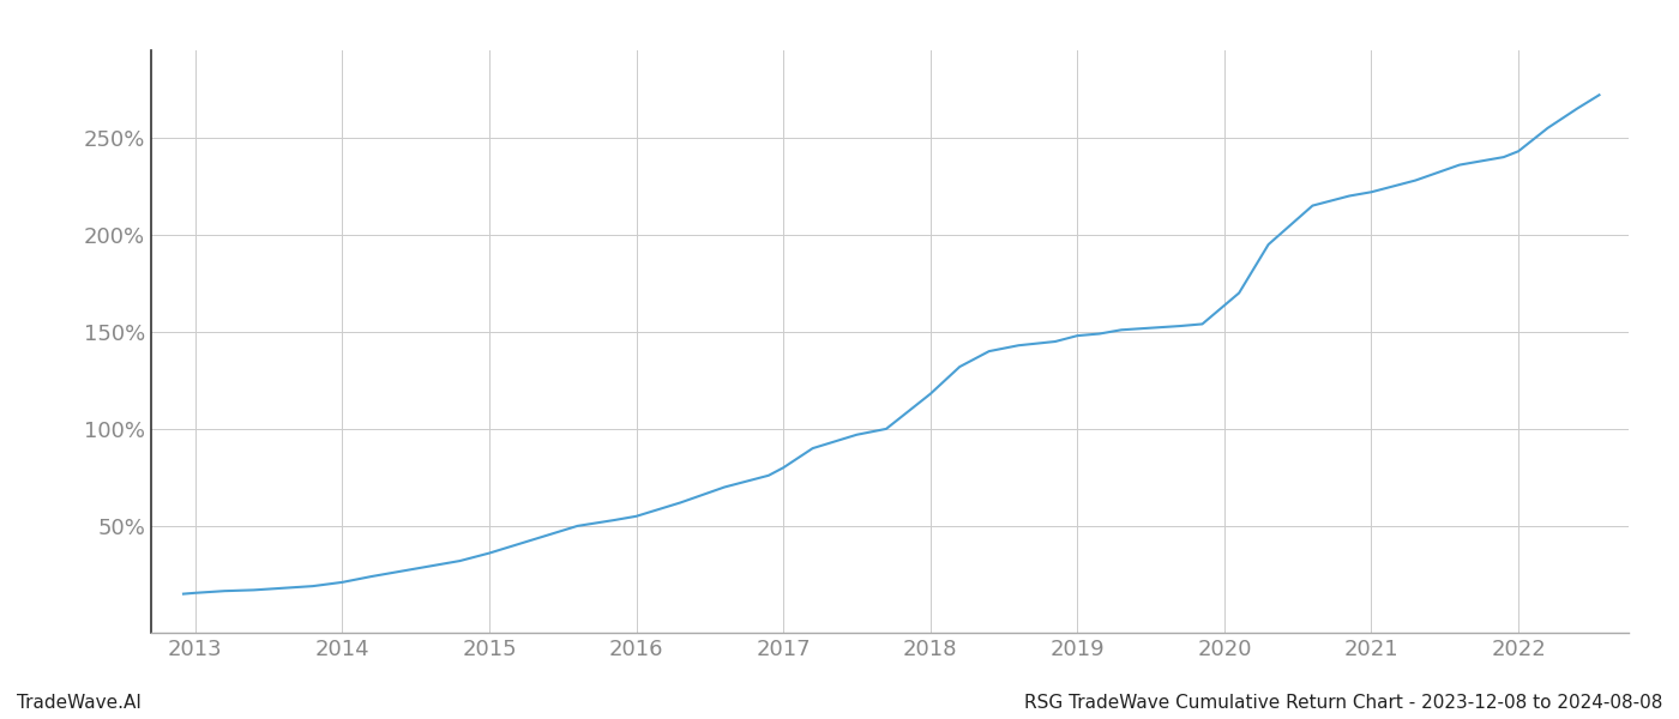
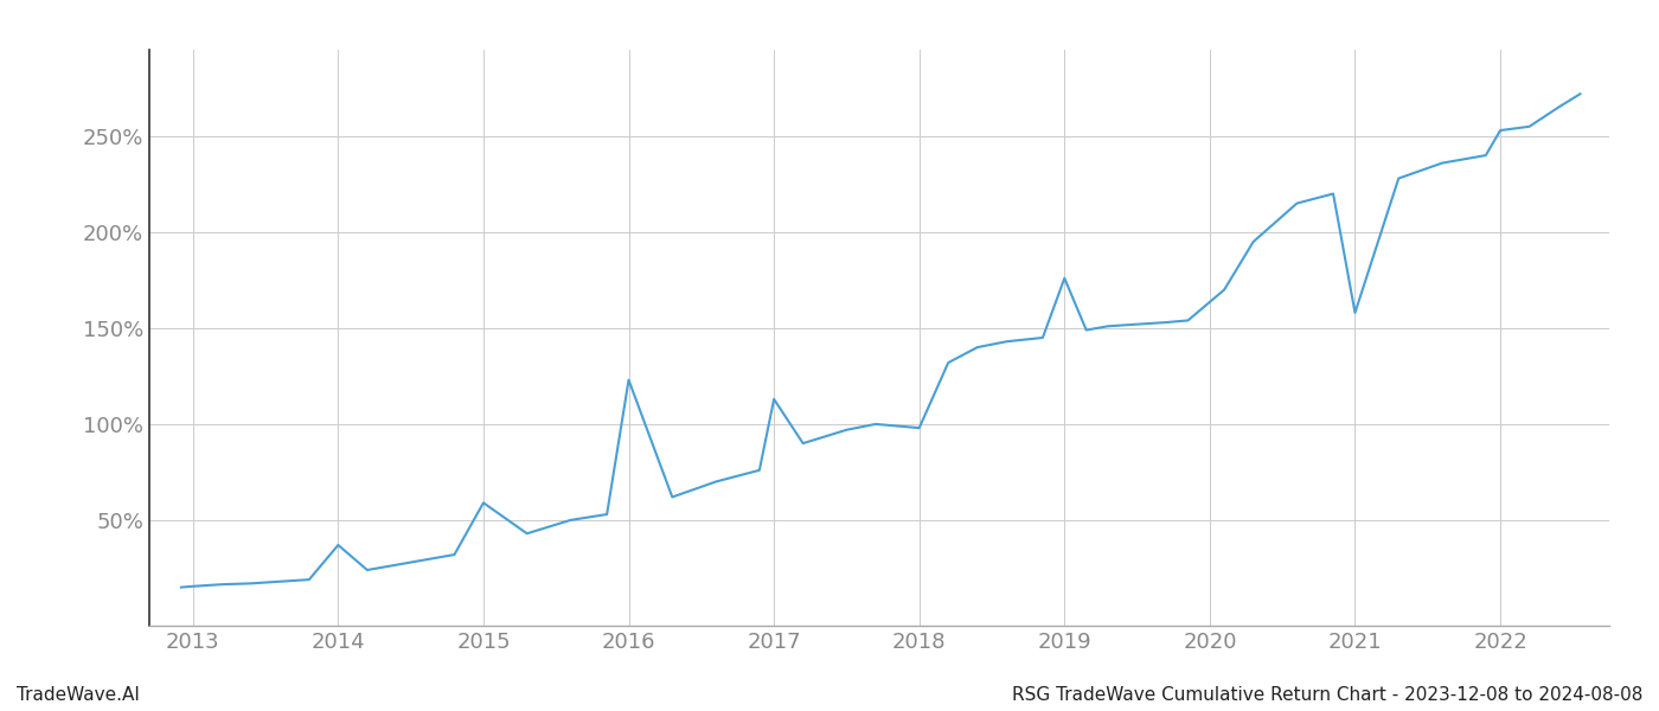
2014: 21% -> 37%
2015: 36% -> 59%
2016: 55% -> 123%
2017: 80% -> 113%
2018: 118% -> 98%
2019: 148% -> 176%
2021: 222% -> 158%
2022: 243% -> 253%
